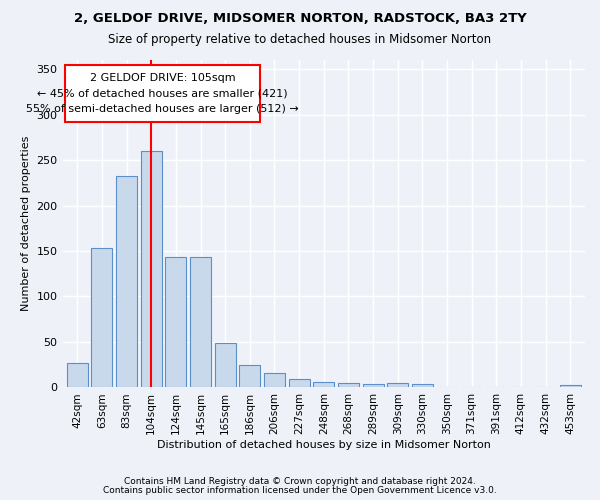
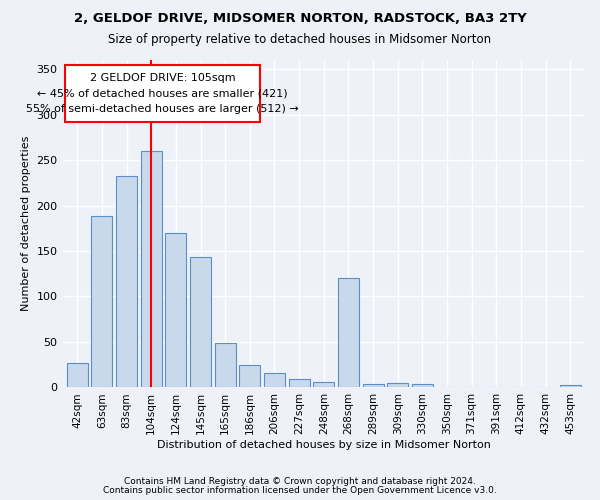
63sqm: 153 -> 188
124sqm: 143 -> 170
268sqm: 5 -> 120
